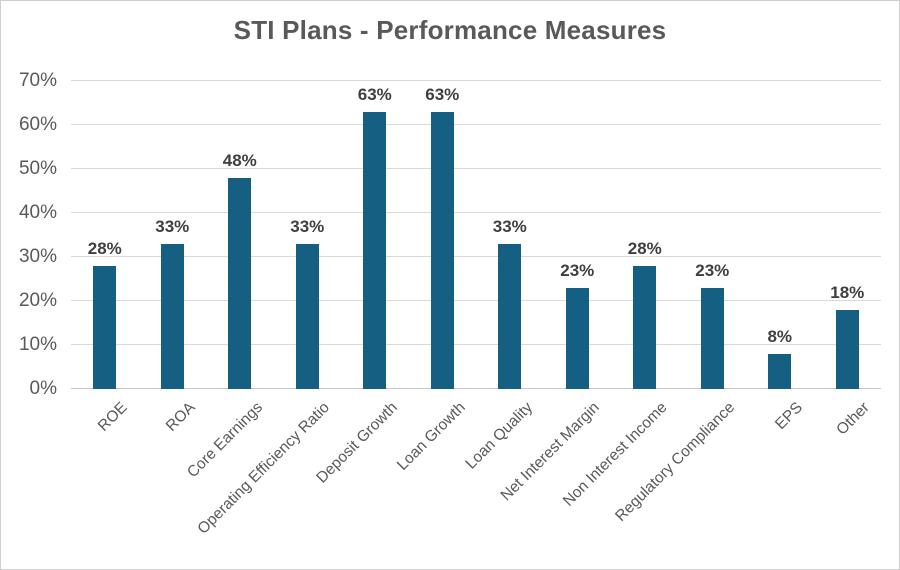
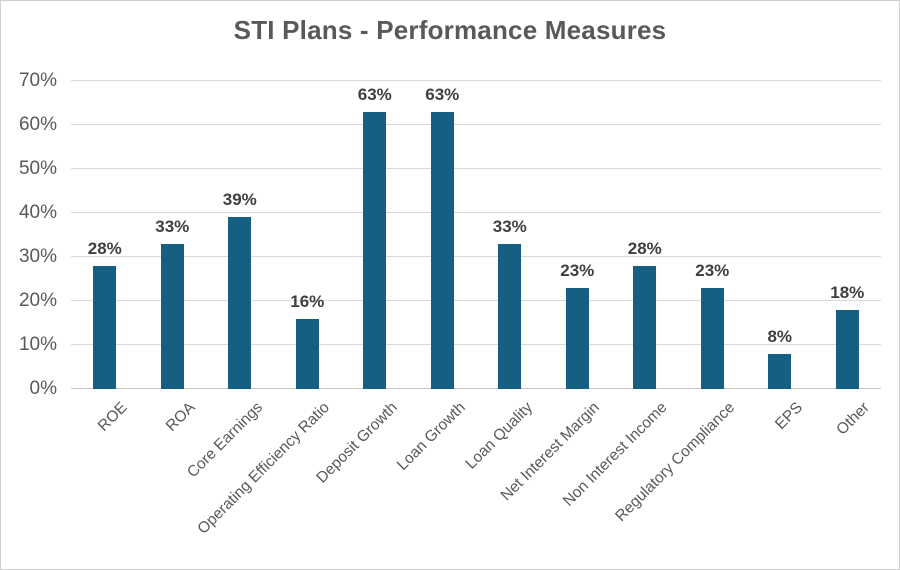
Core Earnings: 48% -> 39%
Operating Efficiency Ratio: 33% -> 16%
